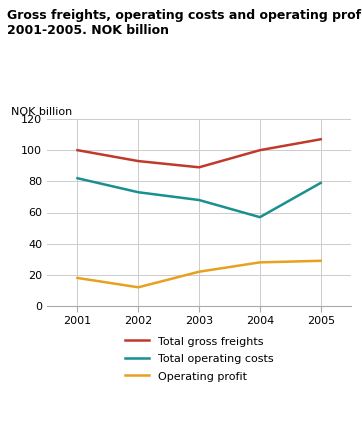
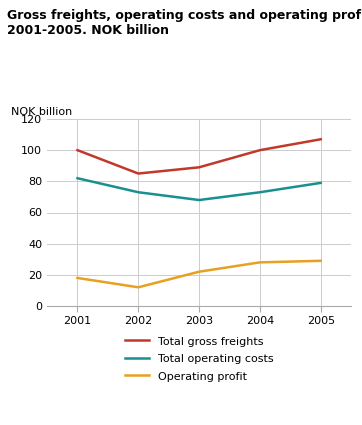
Total gross freights/2002: 93 -> 85
Total operating costs/2004: 57 -> 73
